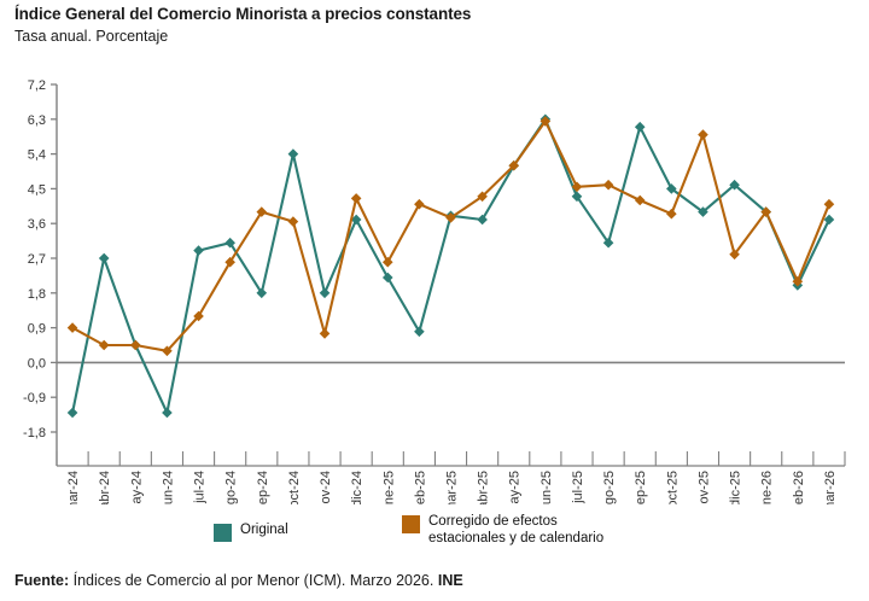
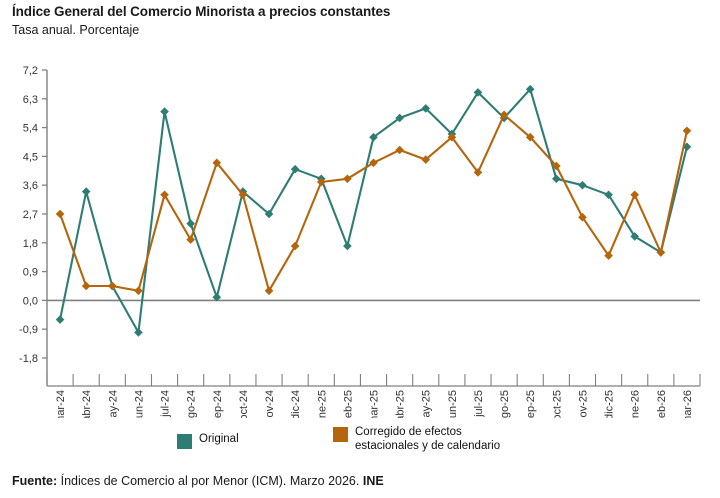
Original/mar-24: -1,3 -> -0,6
Corregido de efectos estacionales y de calendario/mar-24: 0,9 -> 2,7
Original/abr-24: 2,7 -> 3,4
Original/jun-24: -1,3 -> -1,0
Original/jul-24: 2,9 -> 5,9
Corregido de efectos estacionales y de calendario/jul-24: 1,2 -> 3,3
Original/ago-24: 3,1 -> 2,4
Corregido de efectos estacionales y de calendario/ago-24: 2,6 -> 1,9
Original/sep-24: 1,8 -> 0,1
Corregido de efectos estacionales y de calendario/sep-24: 3,9 -> 4,3
Original/oct-24: 5,4 -> 3,4
Corregido de efectos estacionales y de calendario/oct-24: 3,6 -> 3,3
Original/nov-24: 1,8 -> 2,7
Corregido de efectos estacionales y de calendario/nov-24: 0,8 -> 0,3
Original/dic-24: 3,7 -> 4,1
Corregido de efectos estacionales y de calendario/dic-24: 4,2 -> 1,7
Original/ene-25: 2,2 -> 3,8
Corregido de efectos estacionales y de calendario/ene-25: 2,6 -> 3,7
Original/feb-25: 0,8 -> 1,7
Corregido de efectos estacionales y de calendario/feb-25: 4,1 -> 3,8
Original/mar-25: 3,8 -> 5,1
Corregido de efectos estacionales y de calendario/mar-25: 3,8 -> 4,3
Original/abr-25: 3,7 -> 5,7
Corregido de efectos estacionales y de calendario/abr-25: 4,3 -> 4,7
Original/may-25: 5,1 -> 6,0
Corregido de efectos estacionales y de calendario/may-25: 5,1 -> 4,4
Original/jun-25: 6,3 -> 5,2
Corregido de efectos estacionales y de calendario/jun-25: 6,2 -> 5,1
Original/jul-25: 4,3 -> 6,5
Corregido de efectos estacionales y de calendario/jul-25: 4,5 -> 4,0
Original/ago-25: 3,1 -> 5,7
Corregido de efectos estacionales y de calendario/ago-25: 4,6 -> 5,8
Original/sep-25: 6,1 -> 6,6
Corregido de efectos estacionales y de calendario/sep-25: 4,2 -> 5,1
Original/oct-25: 4,5 -> 3,8
Corregido de efectos estacionales y de calendario/oct-25: 3,9 -> 4,2
Original/nov-25: 3,9 -> 3,6
Corregido de efectos estacionales y de calendario/nov-25: 5,9 -> 2,6
Original/dic-25: 4,6 -> 3,3
Corregido de efectos estacionales y de calendario/dic-25: 2,8 -> 1,4
Original/ene-26: 3,9 -> 2,0
Corregido de efectos estacionales y de calendario/ene-26: 3,9 -> 3,3
Original/feb-26: 2,0 -> 1,5
Corregido de efectos estacionales y de calendario/feb-26: 2,1 -> 1,5
Original/mar-26: 3,7 -> 4,8
Corregido de efectos estacionales y de calendario/mar-26: 4,1 -> 5,3
